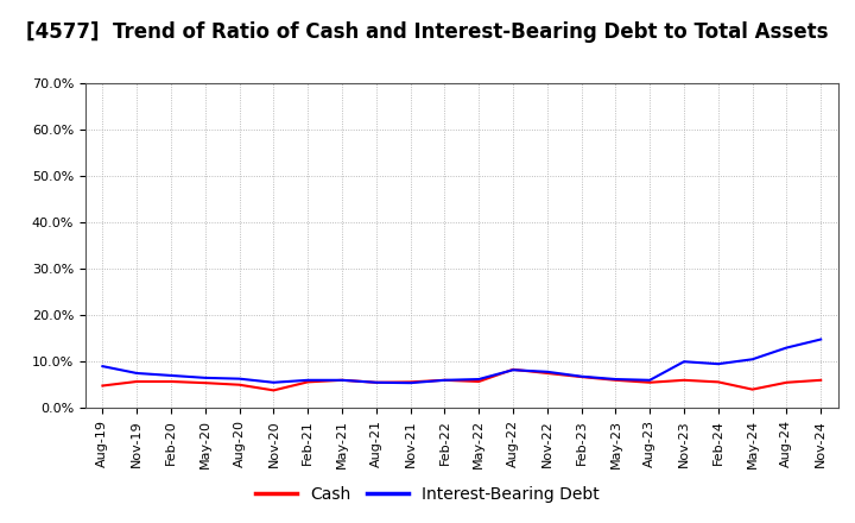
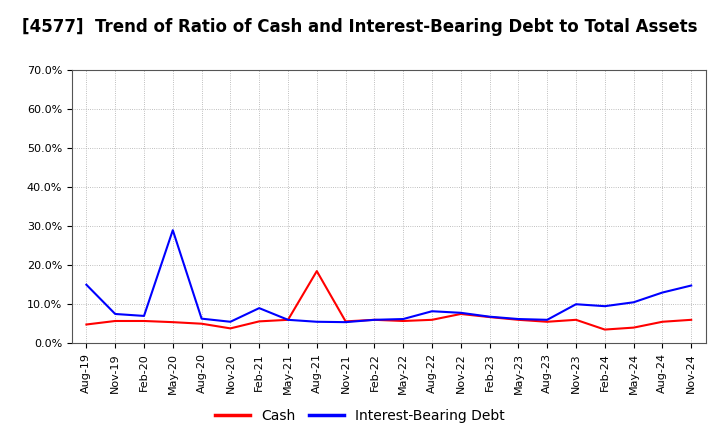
Interest-Bearing Debt/Aug-19: 9.0% -> 15.0%
Interest-Bearing Debt/May-20: 6.5% -> 29.0%
Interest-Bearing Debt/Feb-21: 6.0% -> 9.0%
Cash/Aug-21: 5.5% -> 18.5%
Cash/Aug-22: 8.3% -> 6.0%
Cash/Feb-24: 5.6% -> 3.5%
